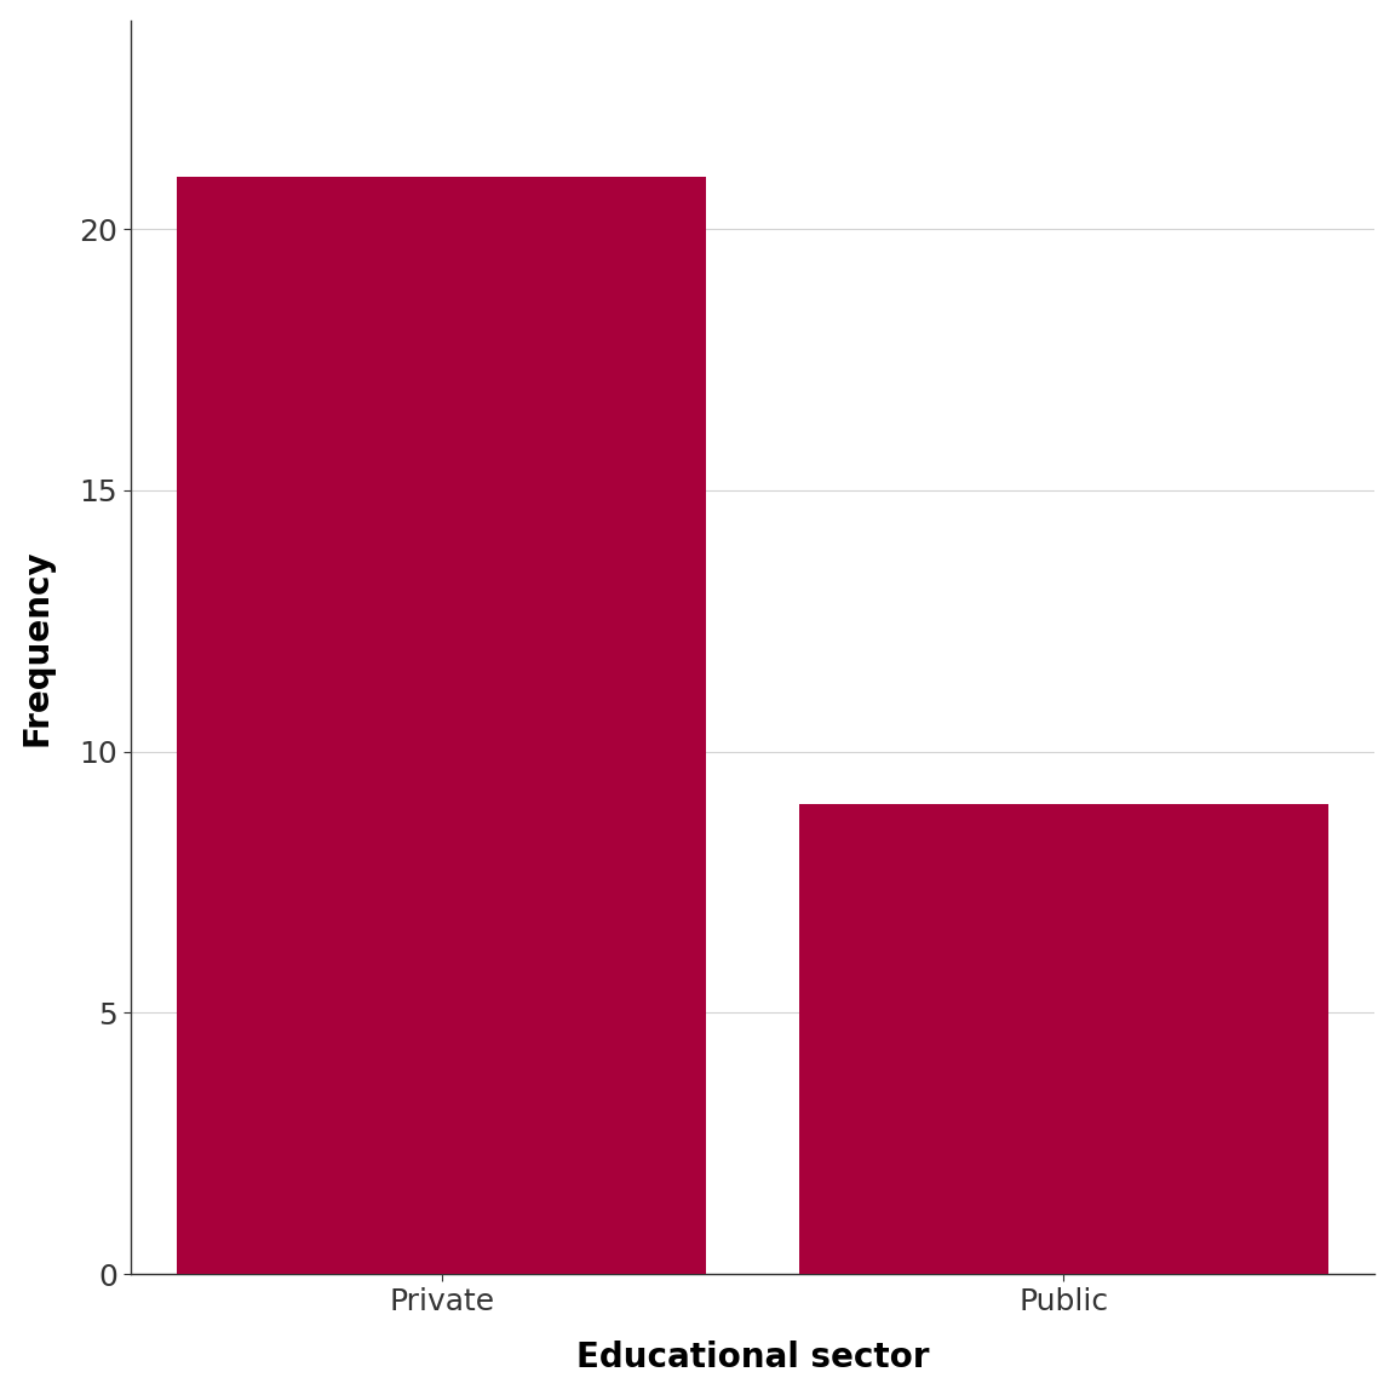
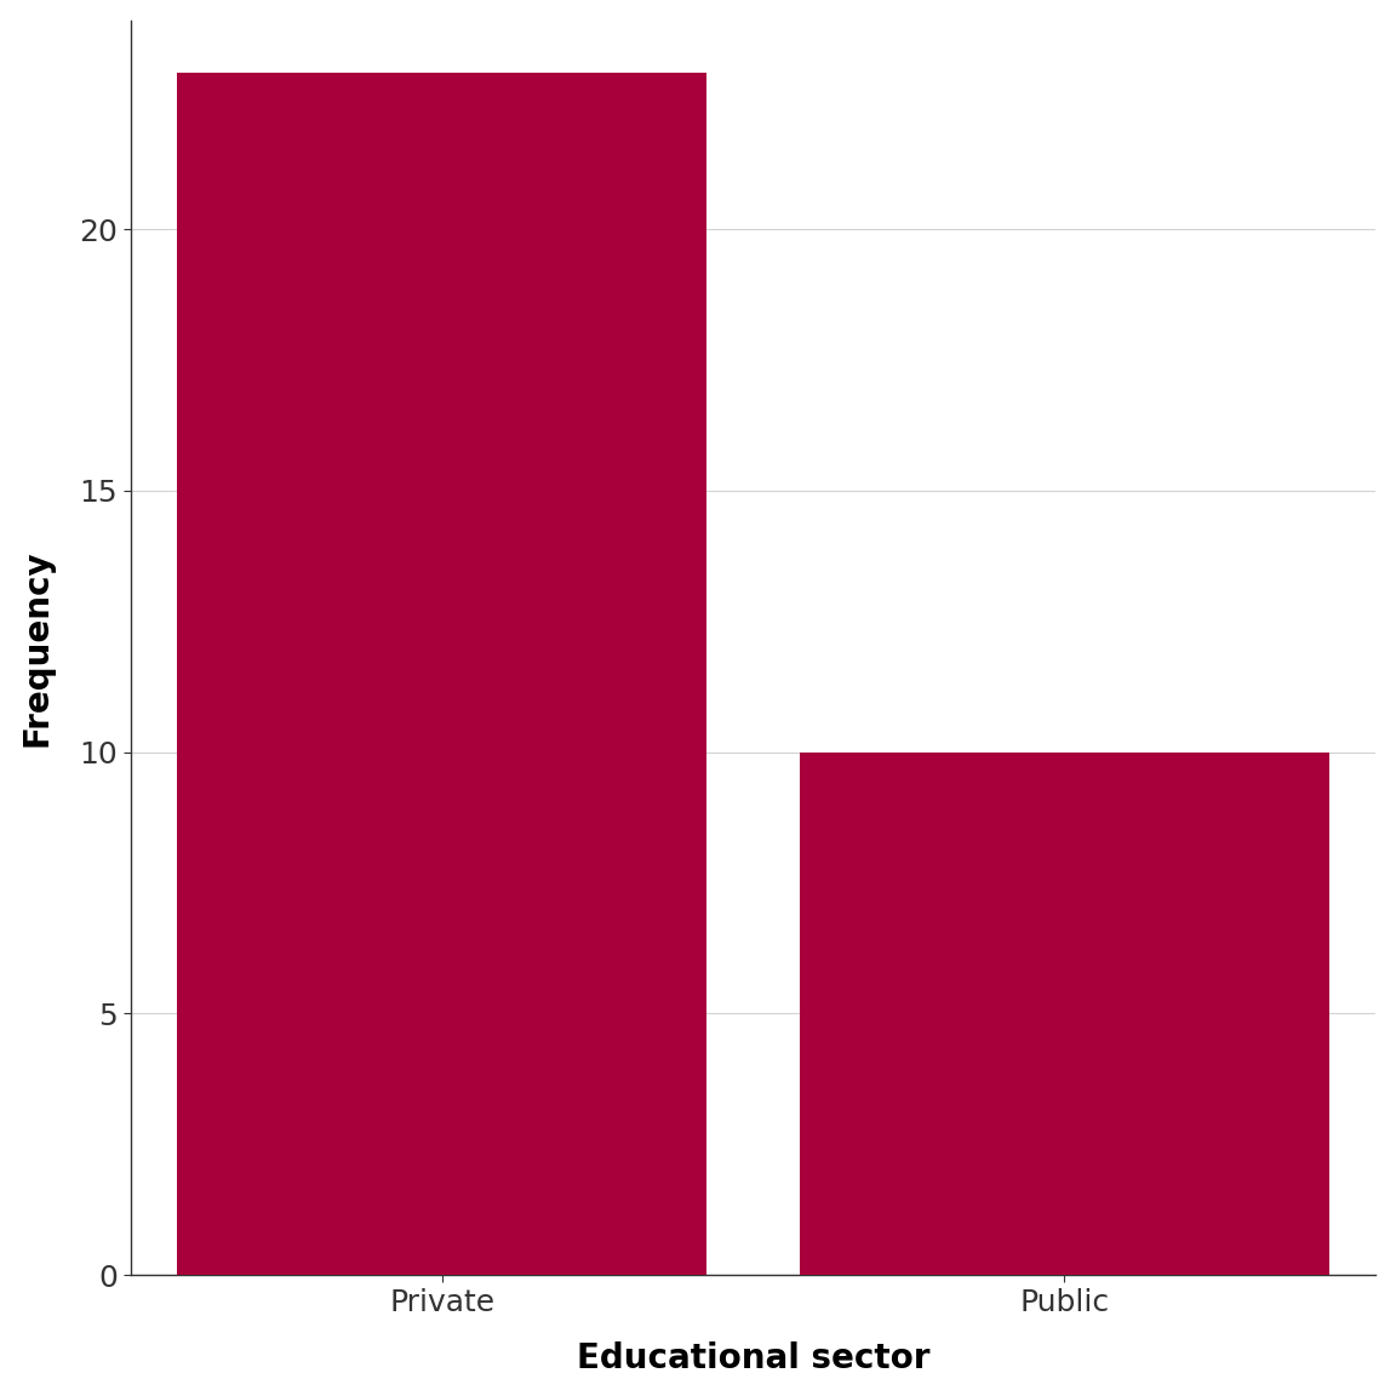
Private: 21 -> 23
Public: 9 -> 10
